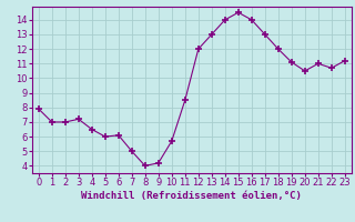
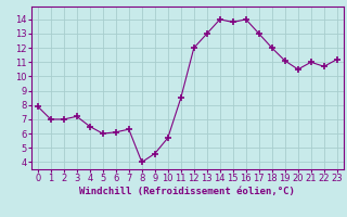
7: 5.0 -> 6.3
9: 4.2 -> 4.6
15: 14.5 -> 13.8
